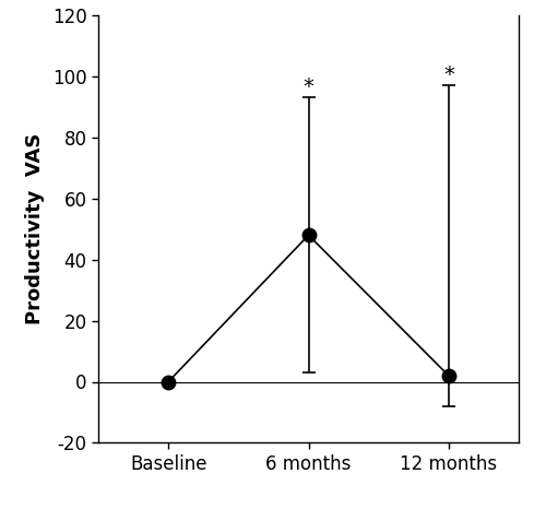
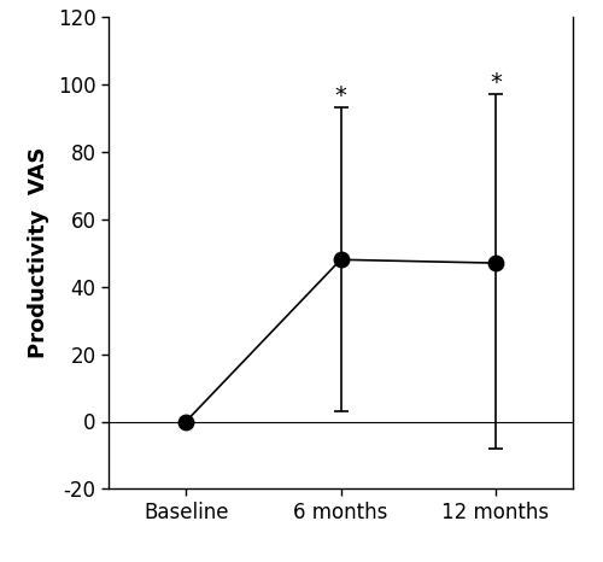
12 months: 2 -> 47
